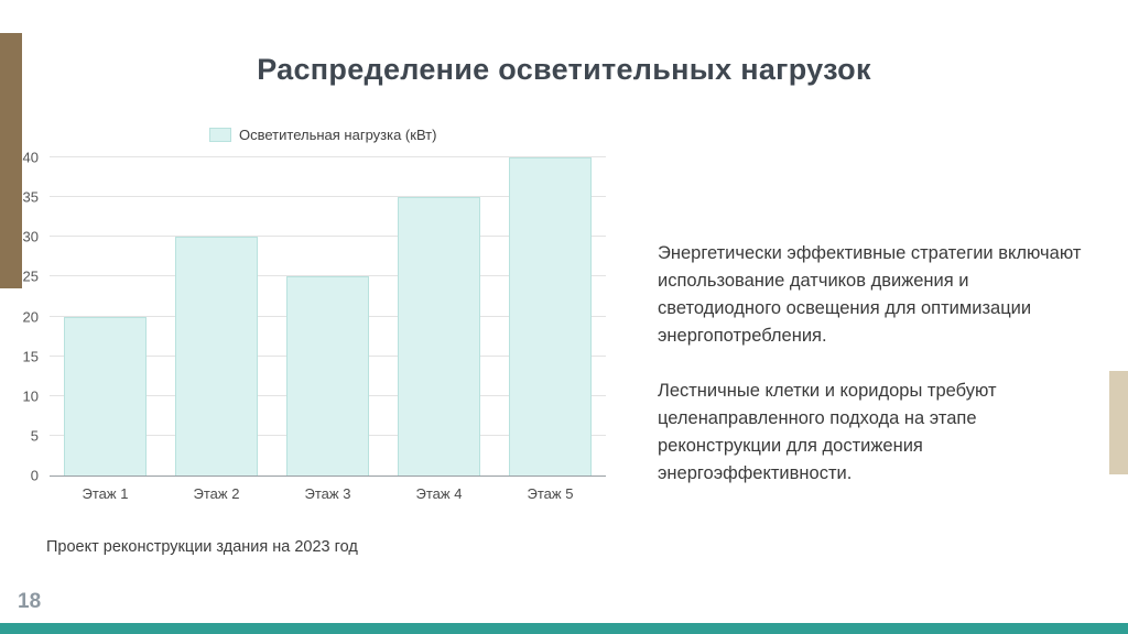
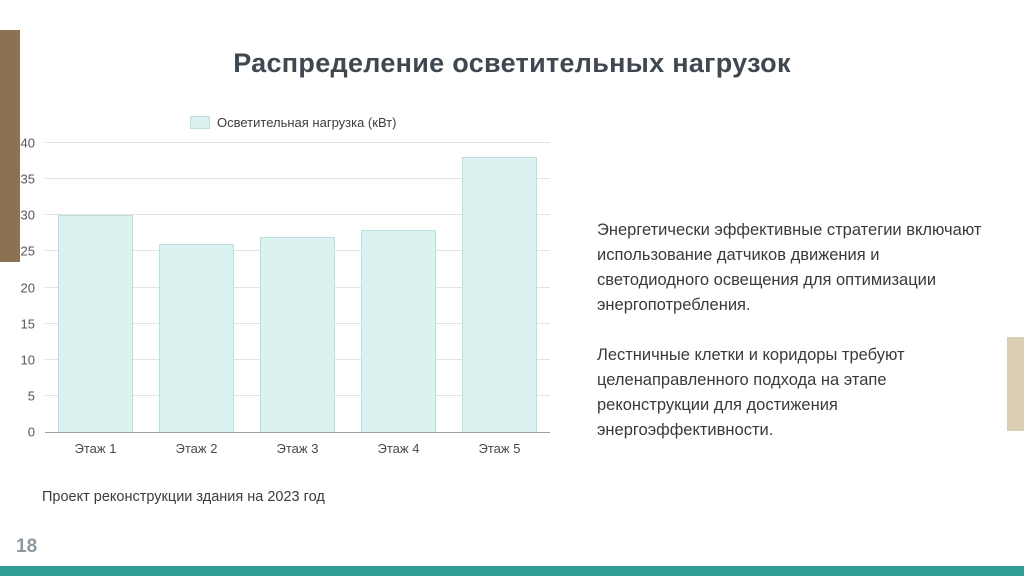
Этаж 1: 20 -> 30
Этаж 2: 30 -> 26
Этаж 3: 25 -> 27
Этаж 4: 35 -> 28
Этаж 5: 40 -> 38
